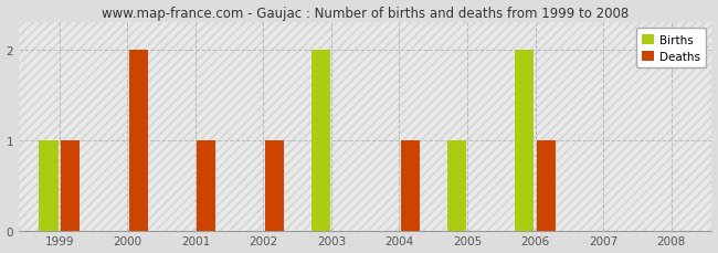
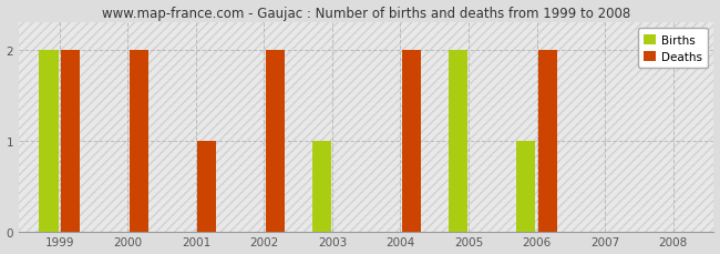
Births/1999: 1 -> 2
Deaths/1999: 1 -> 2
Deaths/2002: 1 -> 2
Births/2003: 2 -> 1
Deaths/2004: 1 -> 2
Births/2005: 1 -> 2
Births/2006: 2 -> 1
Deaths/2006: 1 -> 2
